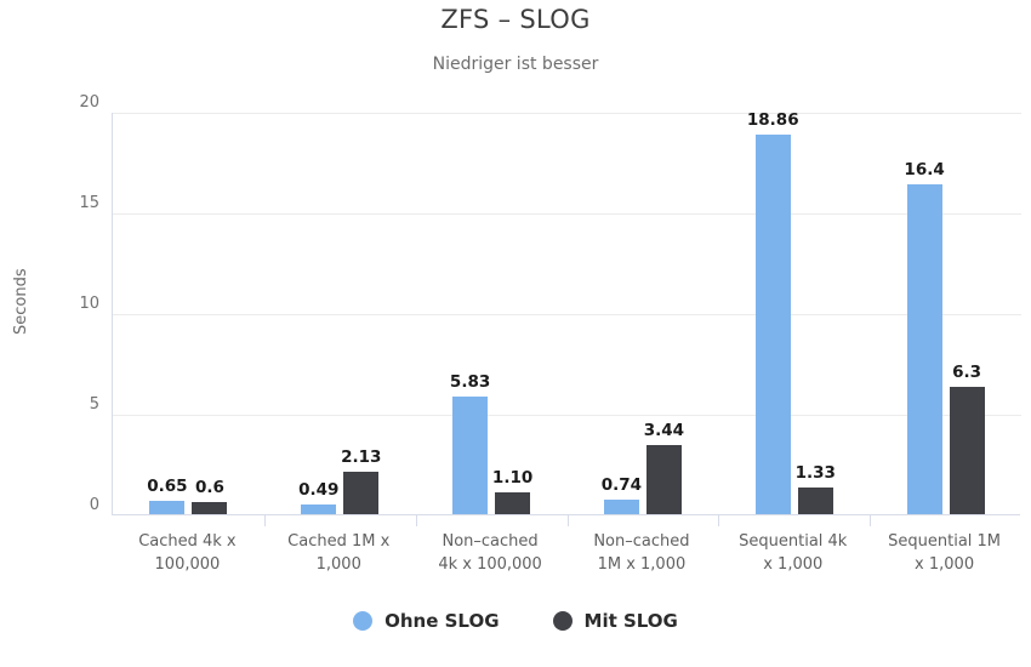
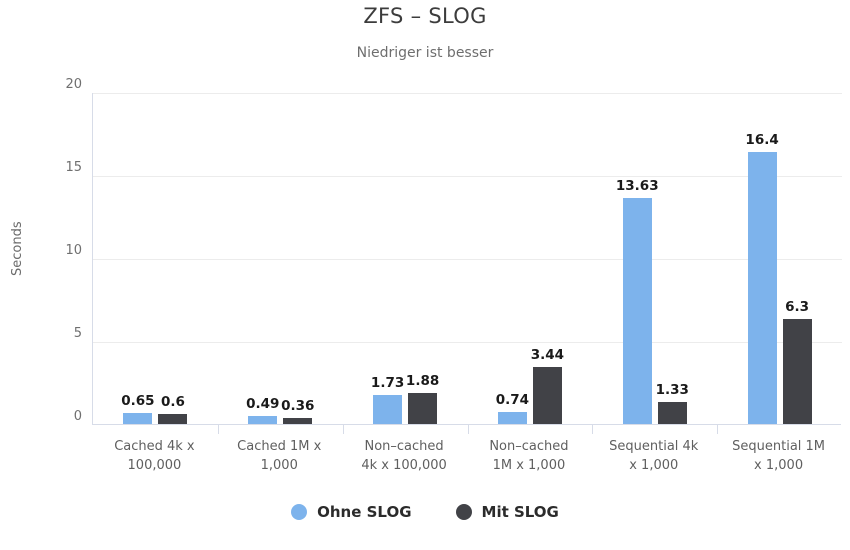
Mit SLOG/Cached 1M x 1,000: 2.13 -> 0.36
Ohne SLOG/Non–cached 4k x 100,000: 5.83 -> 1.73
Mit SLOG/Non–cached 4k x 100,000: 1.10 -> 1.88
Ohne SLOG/Sequential 4k x 1,000: 18.86 -> 13.63
